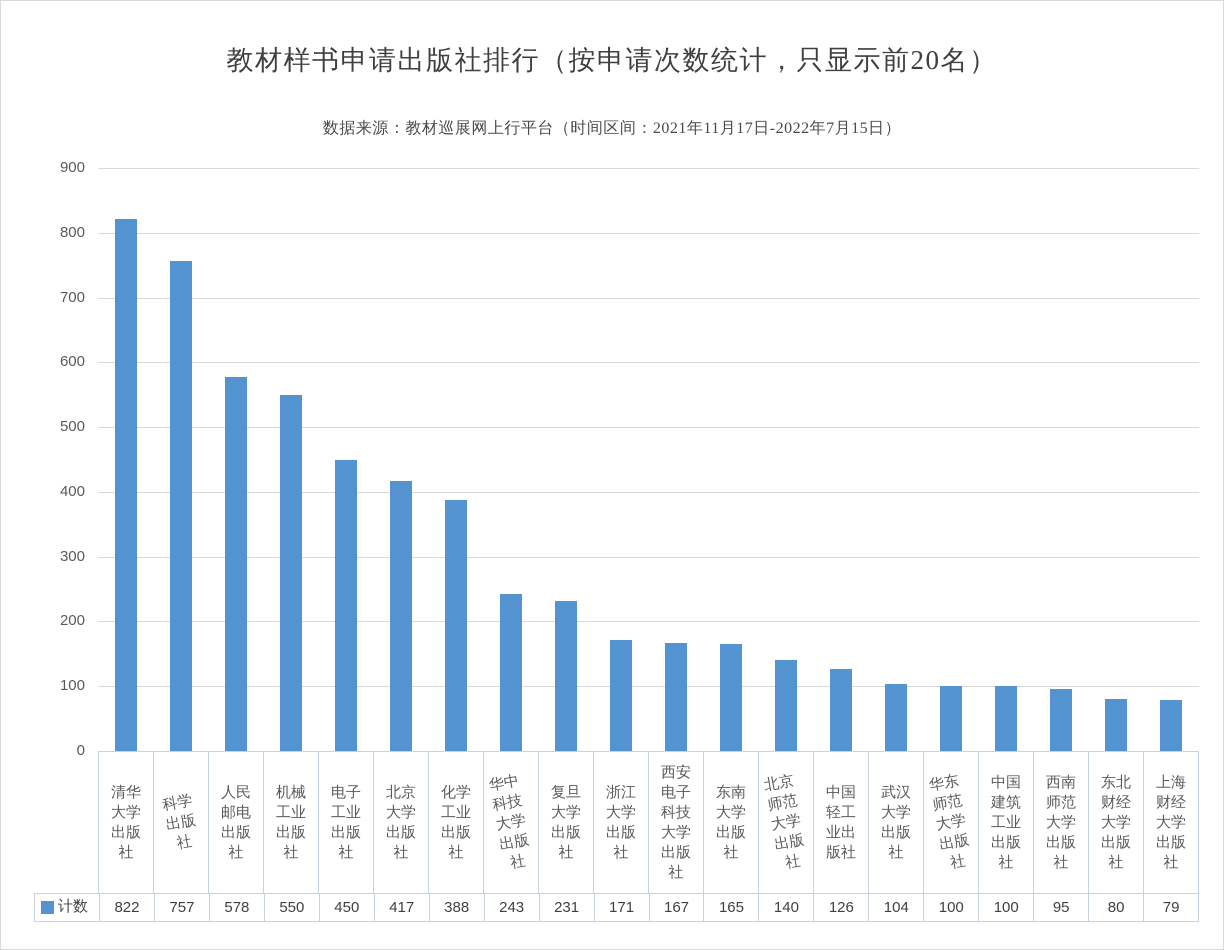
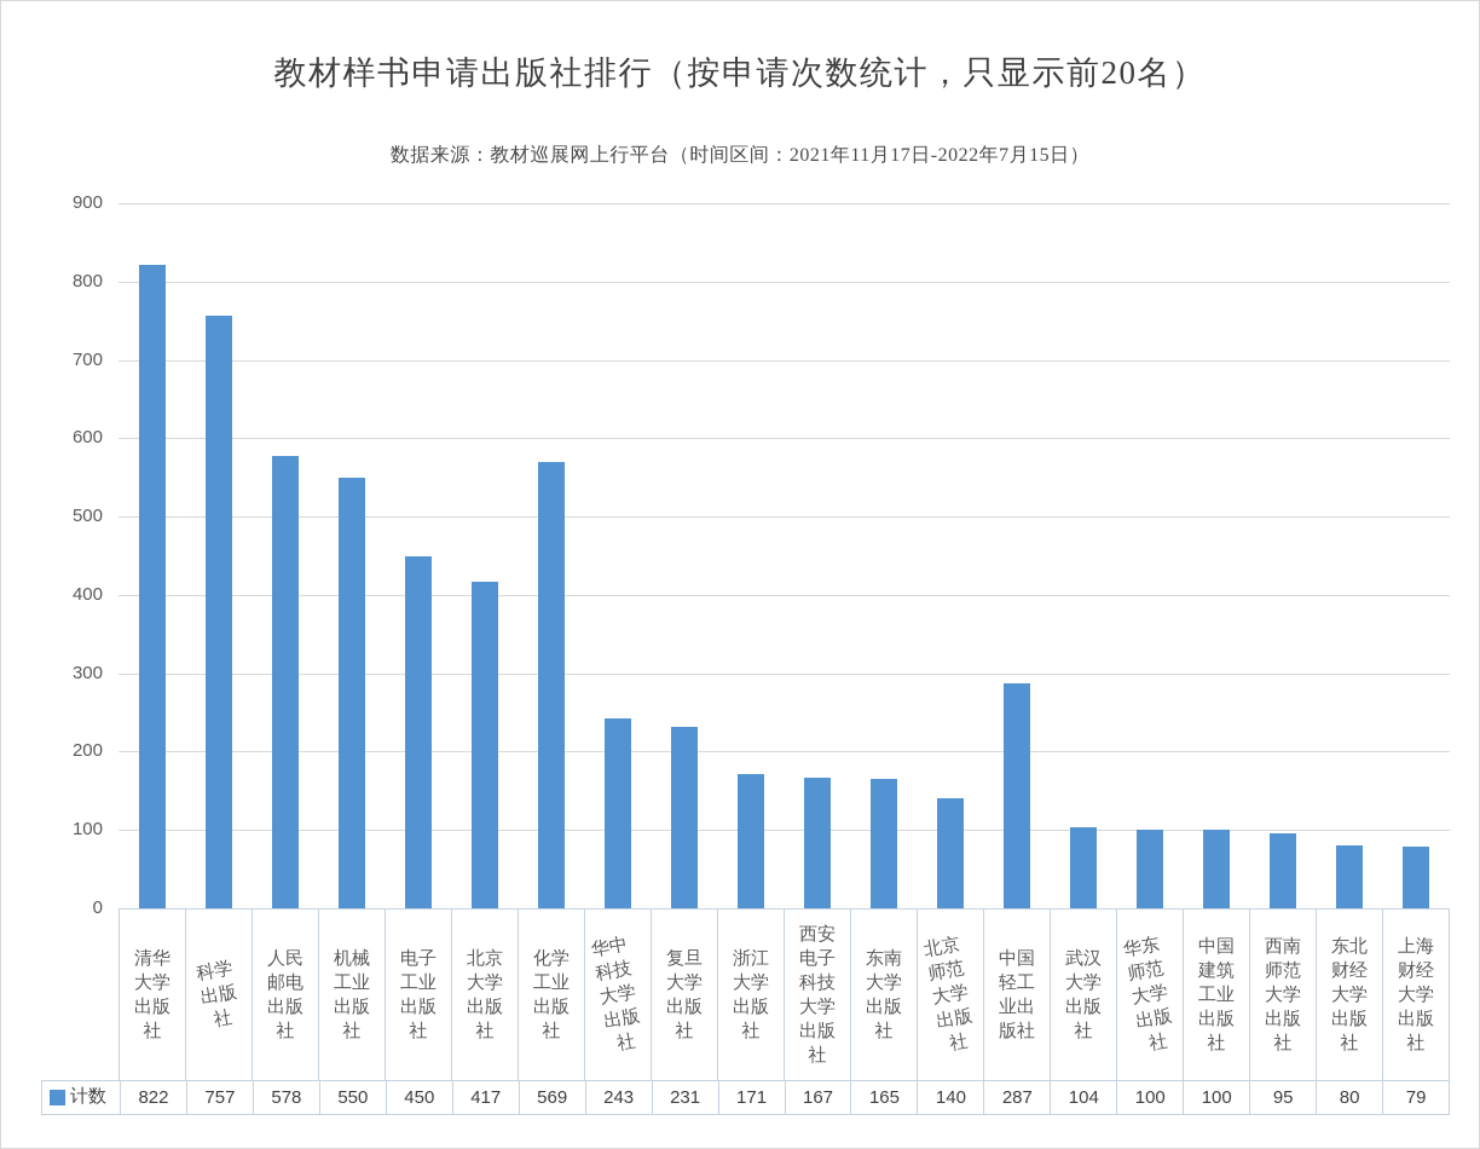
化学工业出版社: 388 -> 569
中国轻工业出版社: 126 -> 287
